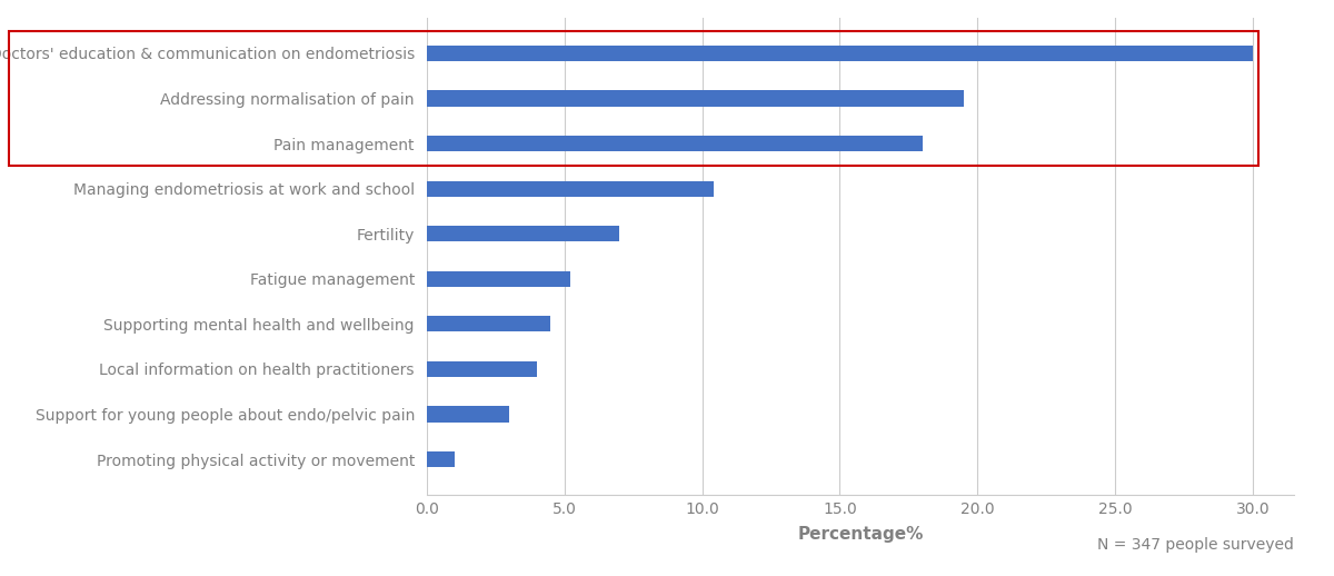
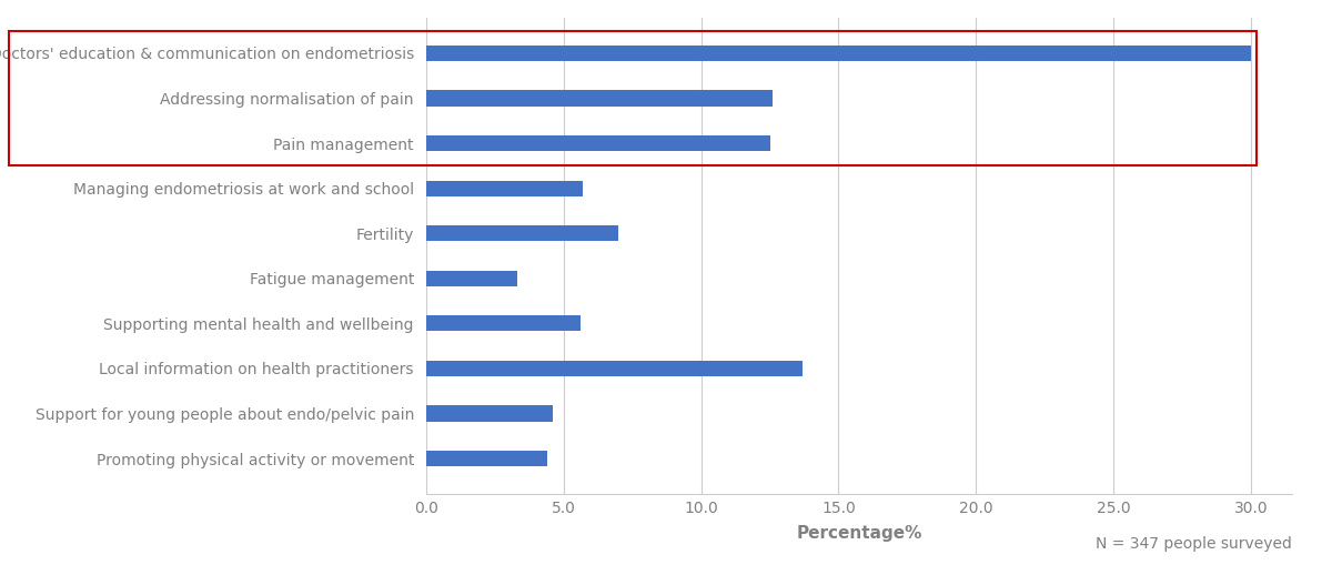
Addressing normalisation of pain: 19.5 -> 12.6
Pain management: 18.0 -> 12.5
Managing endometriosis at work and school: 10.4 -> 5.7
Fatigue management: 5.2 -> 3.3
Supporting mental health and wellbeing: 4.5 -> 5.6
Local information on health practitioners: 4.0 -> 13.7
Support for young people about endo/pelvic pain: 3.0 -> 4.6
Promoting physical activity or movement: 1.0 -> 4.4
